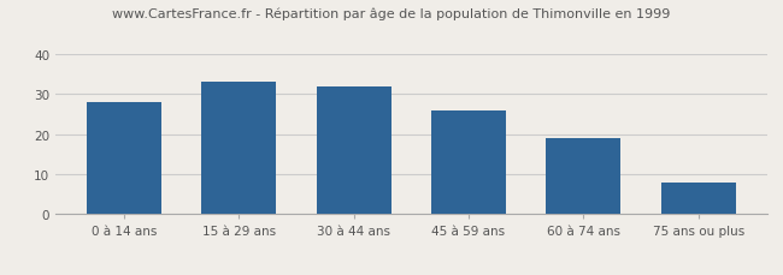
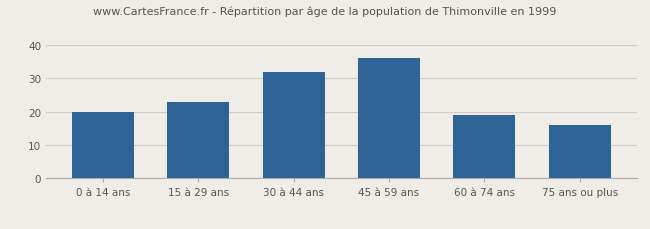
0 à 14 ans: 28 -> 20
15 à 29 ans: 33 -> 23
45 à 59 ans: 26 -> 36
75 ans ou plus: 8 -> 16
